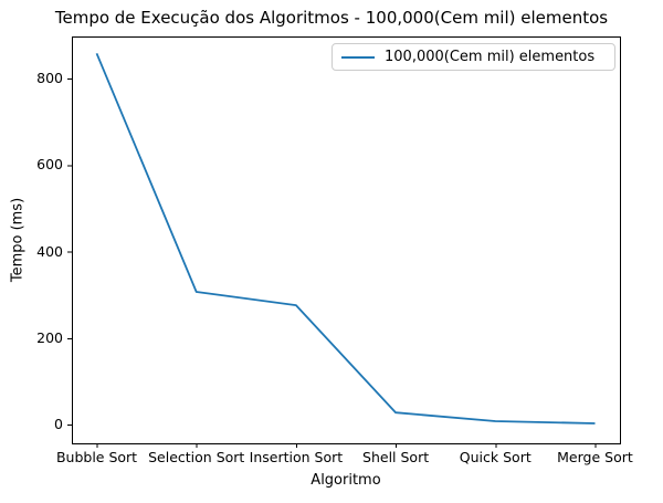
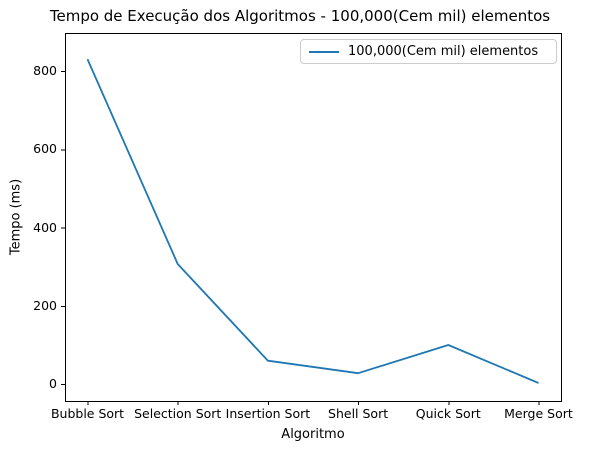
Bubble Sort: 860 -> 830
Insertion Sort: 280 -> 60
Quick Sort: 10 -> 100
